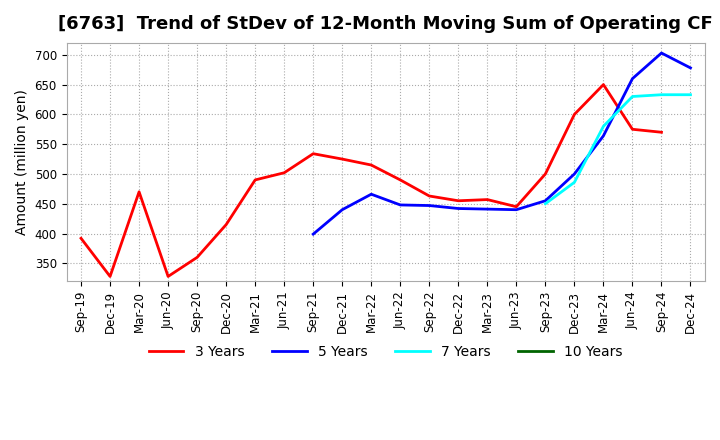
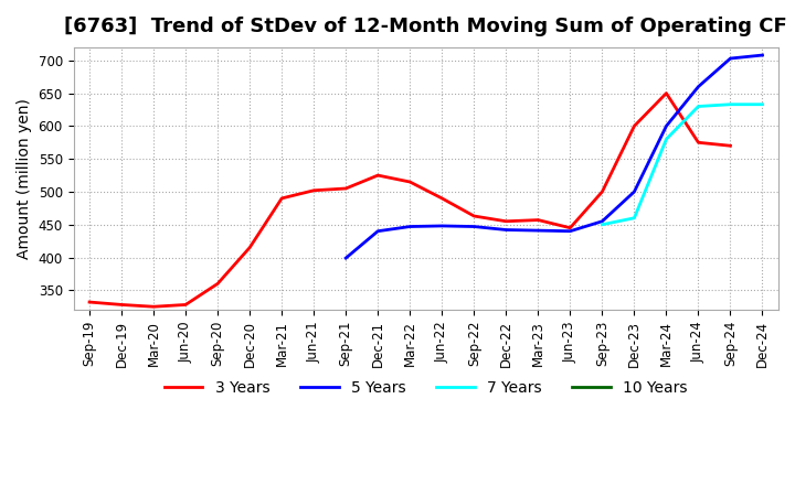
3 Years/Sep-19: 392 -> 332
3 Years/Mar-20: 470 -> 325
3 Years/Sep-21: 534 -> 505
5 Years/Mar-22: 466 -> 447
7 Years/Dec-23: 486 -> 460
5 Years/Mar-24: 564 -> 600
5 Years/Dec-24: 678 -> 708
